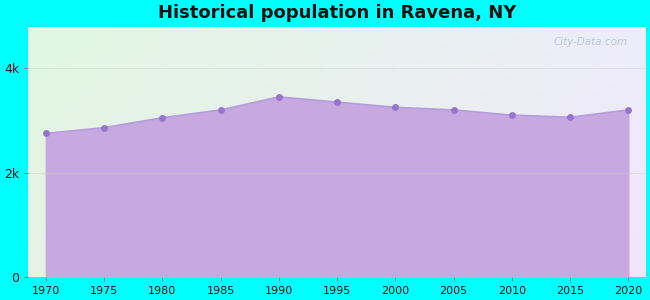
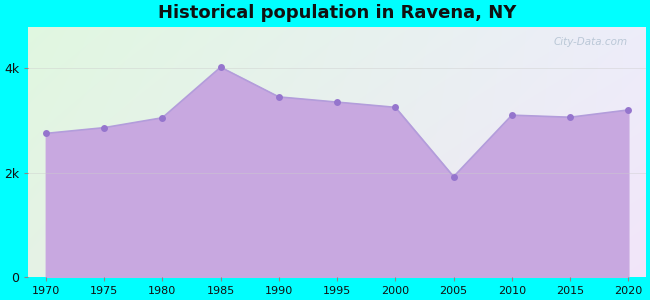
1985: 3.20k -> 4.02k
2005: 3.20k -> 1.92k
